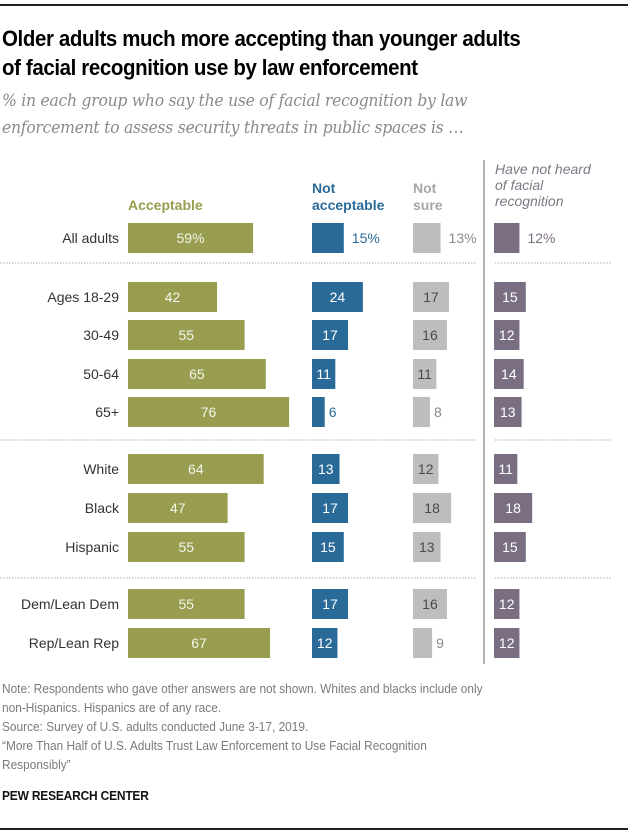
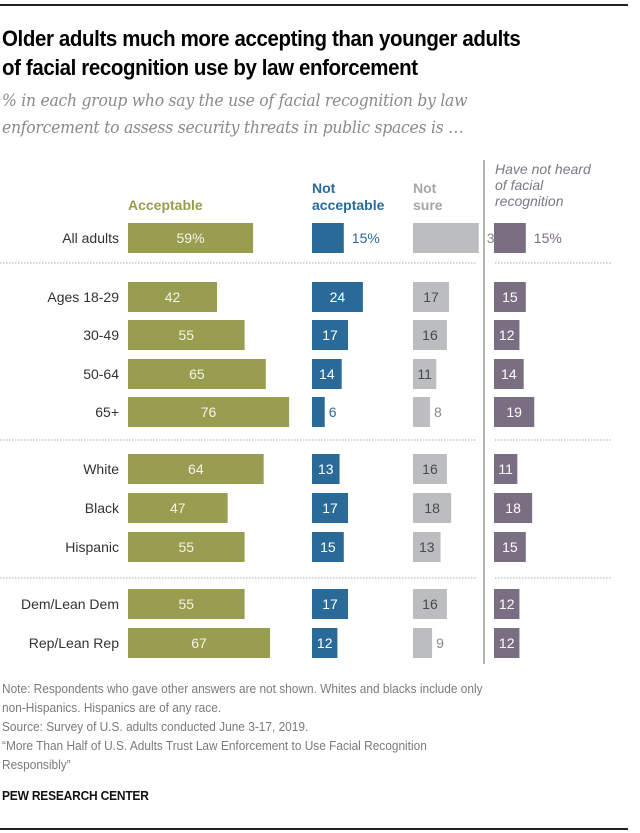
Not sure/All adults: 13% -> 31%
Have not heard of facial recognition/All adults: 12% -> 15%
Not acceptable/50-64: 11 -> 14
Have not heard of facial recognition/65+: 13 -> 19
Not sure/White: 12 -> 16
